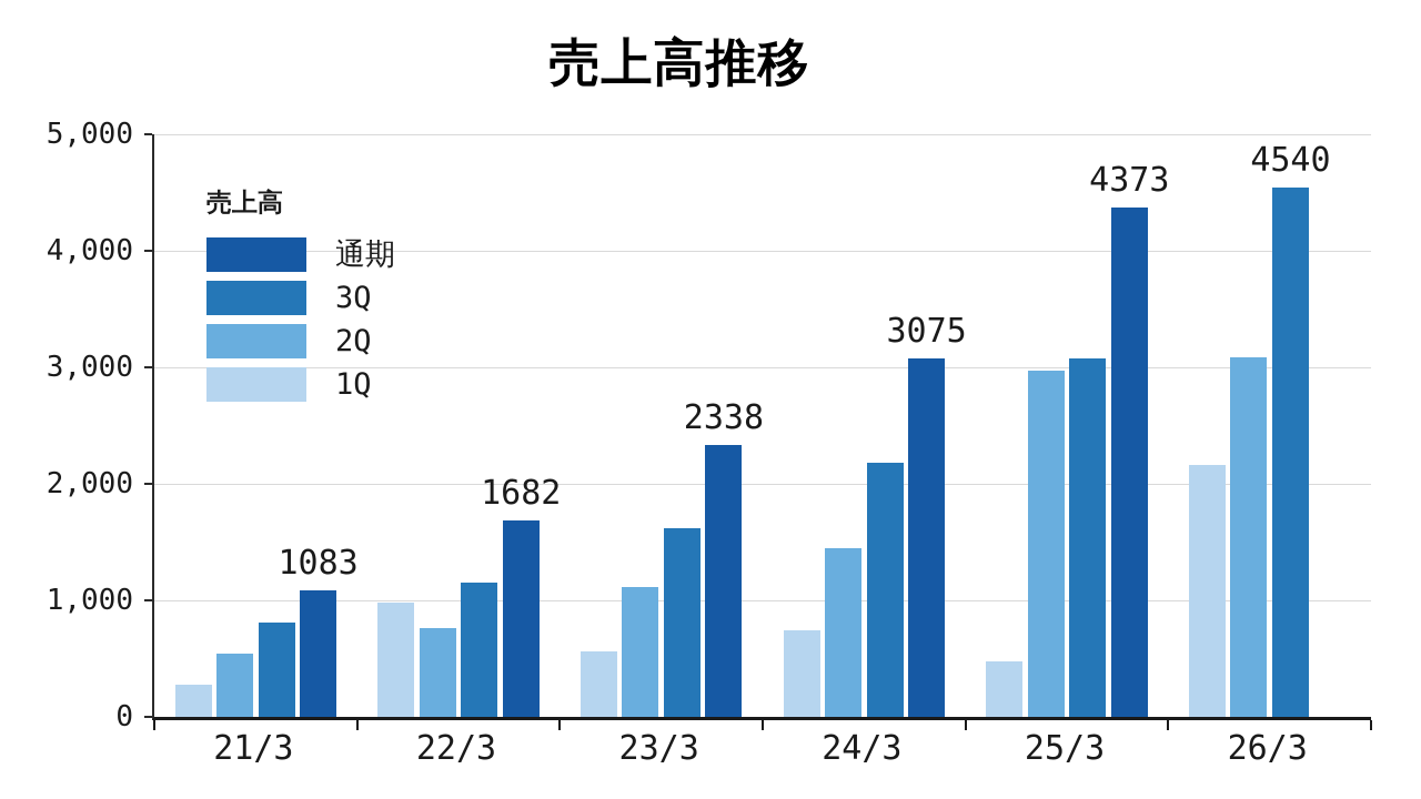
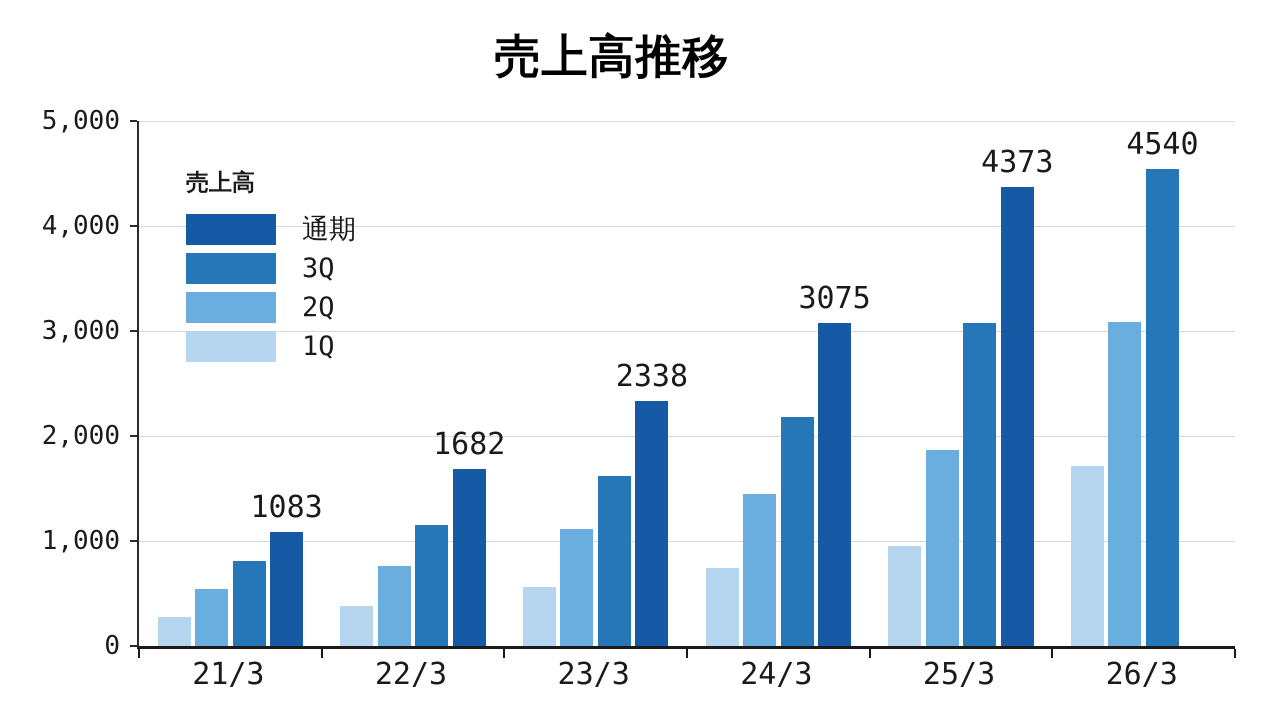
1Q/22/3: 980 -> 380
1Q/25/3: 480 -> 950
2Q/25/3: 2970 -> 1870
1Q/26/3: 2160 -> 1720
